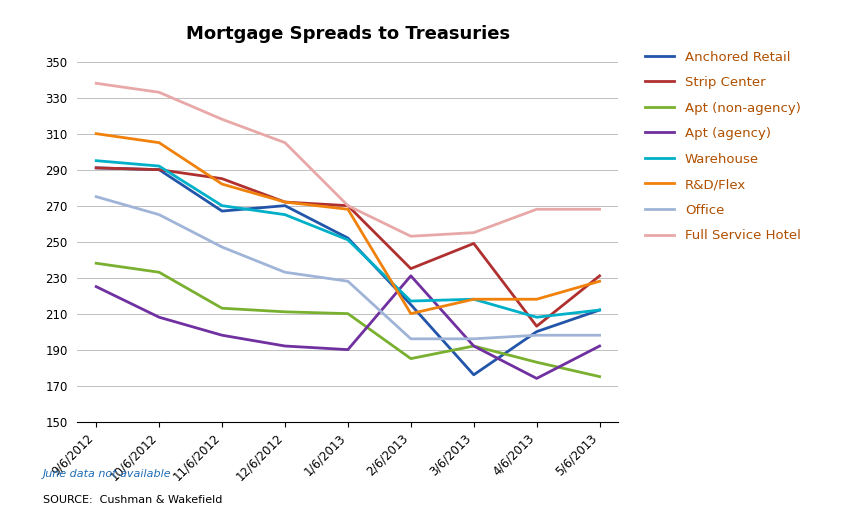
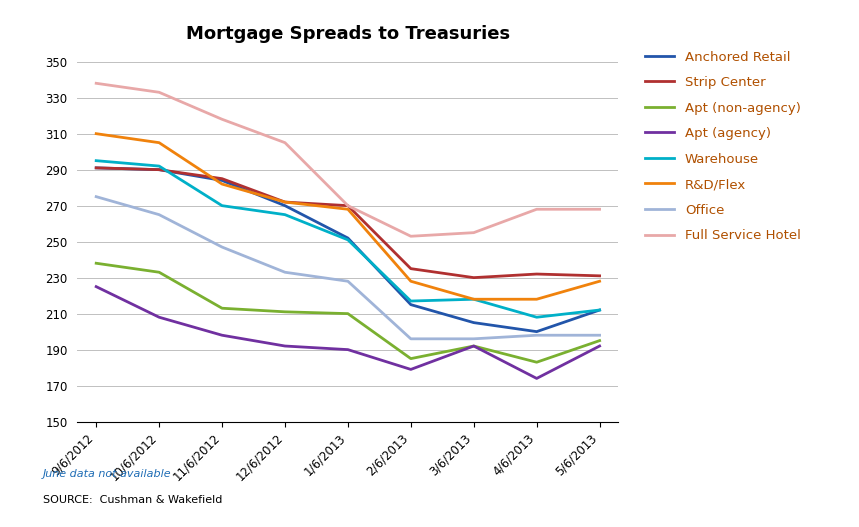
Anchored Retail/11/6/2012: 267 -> 284
Apt (agency)/2/6/2013: 231 -> 179
R&D/Flex/2/6/2013: 210 -> 228
Anchored Retail/3/6/2013: 176 -> 205
Strip Center/3/6/2013: 249 -> 230
Strip Center/4/6/2013: 203 -> 232
Apt (non-agency)/5/6/2013: 175 -> 195
